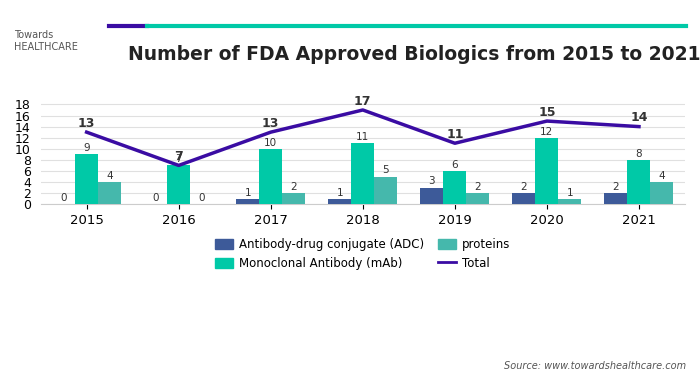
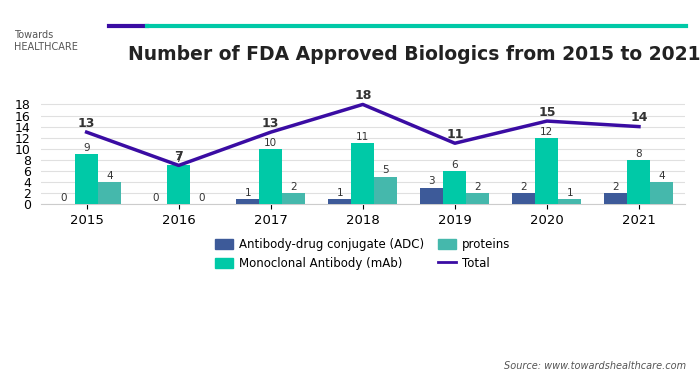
Total/2018: 17 -> 18
